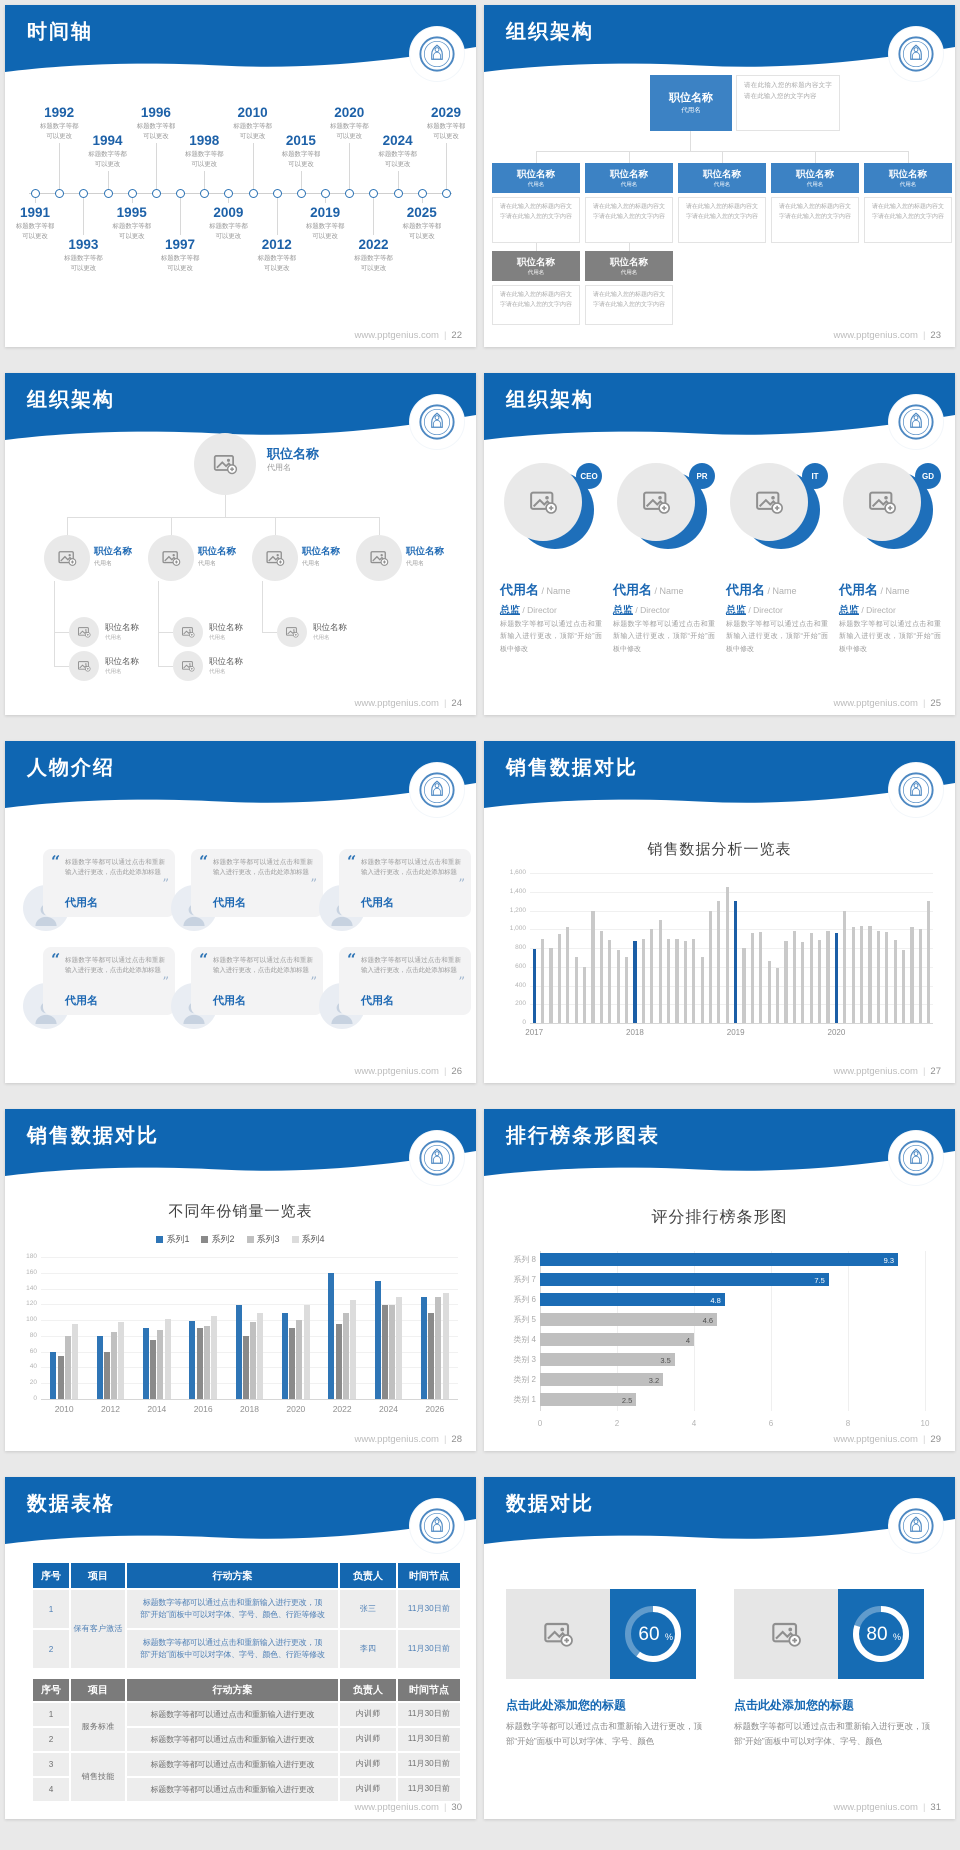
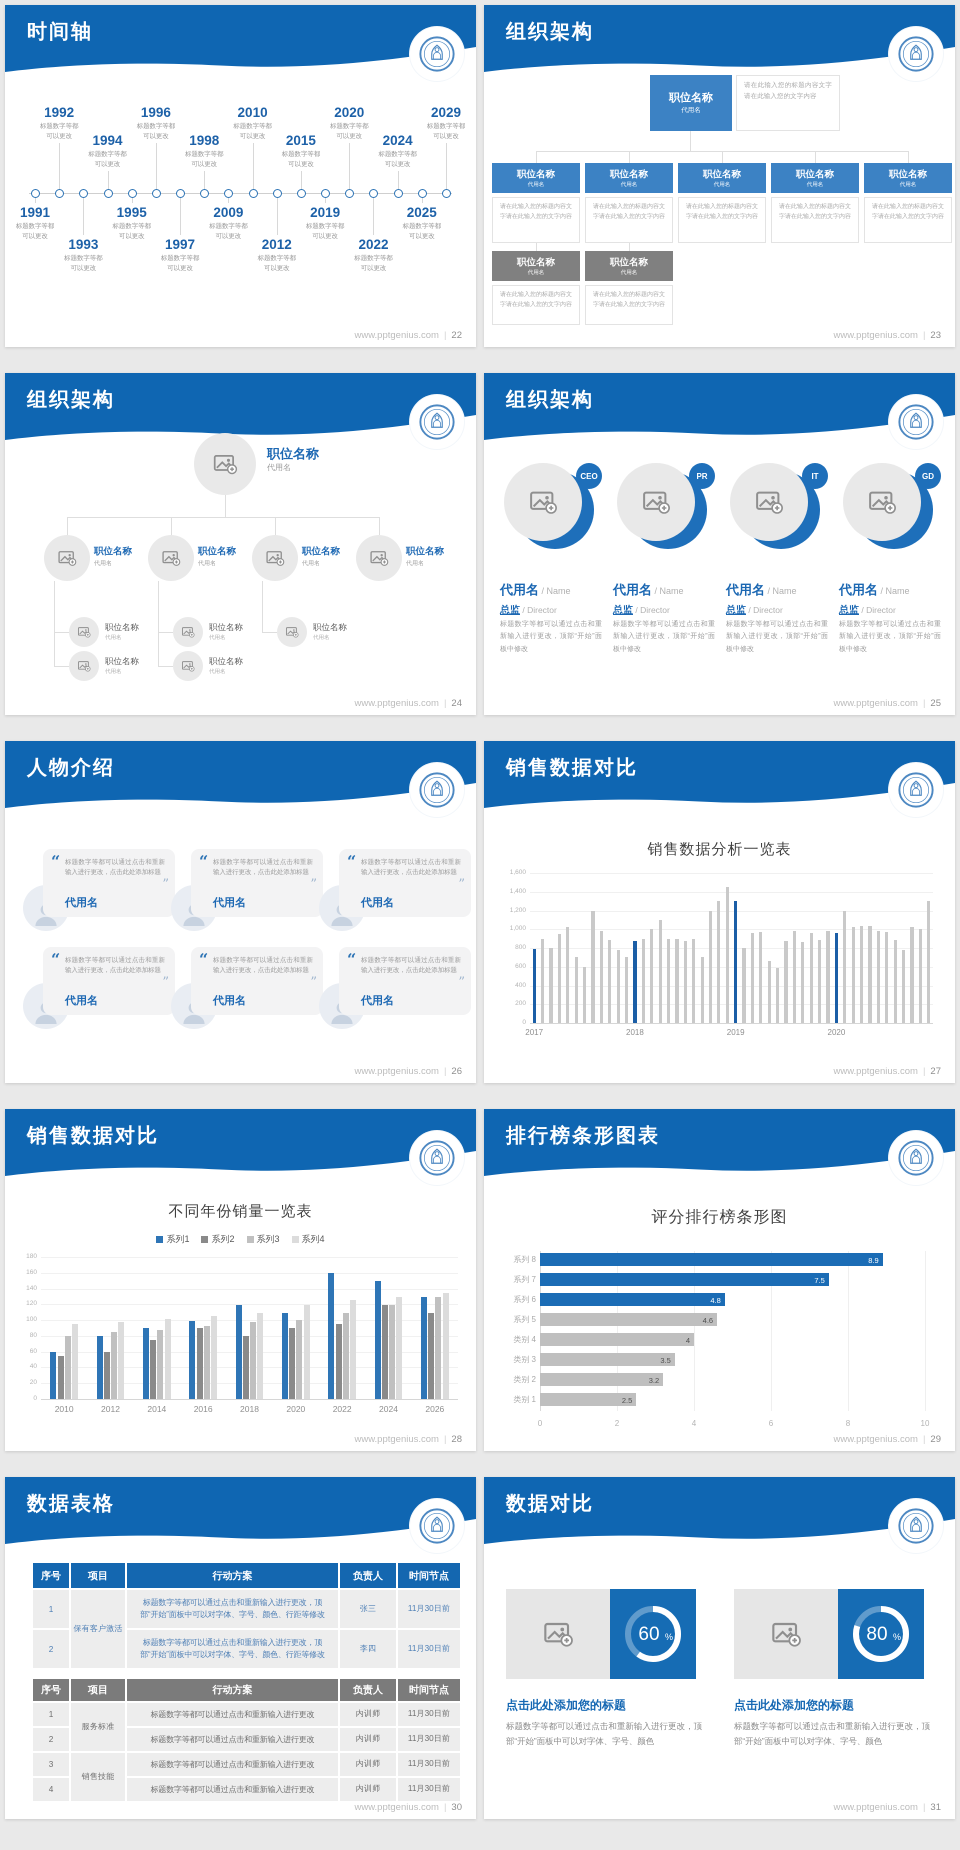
评分排行榜条形图/系列 8: 9.3 -> 8.9
